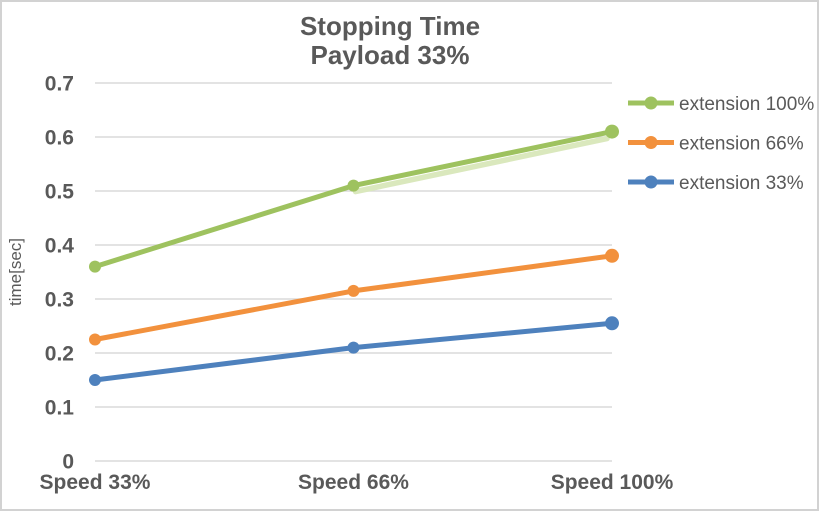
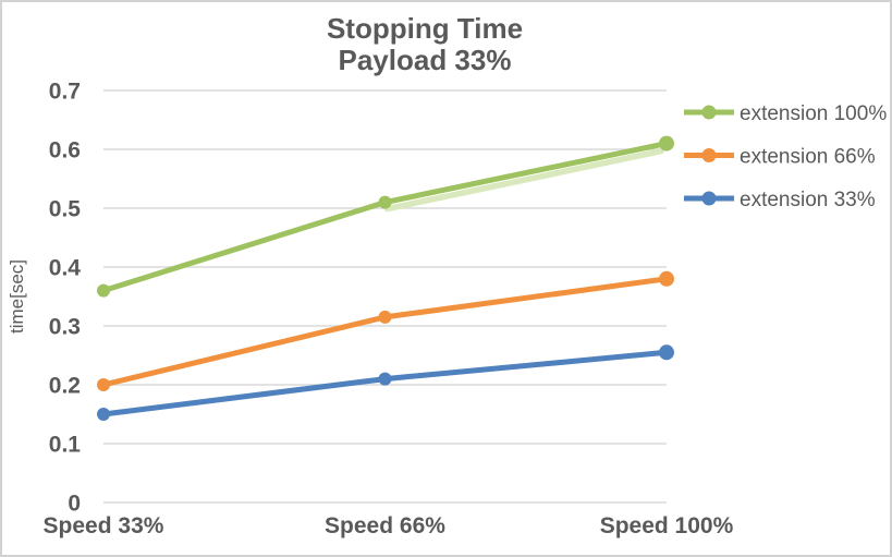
extension 66%/Speed 33%: 0.23 -> 0.20
